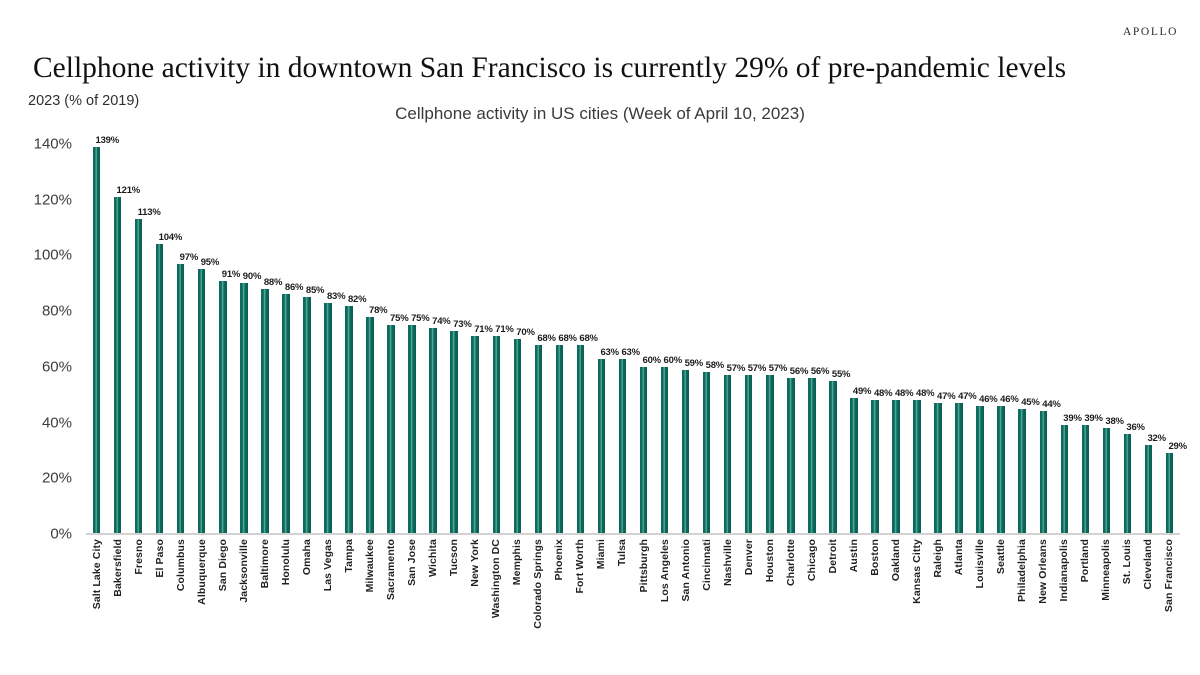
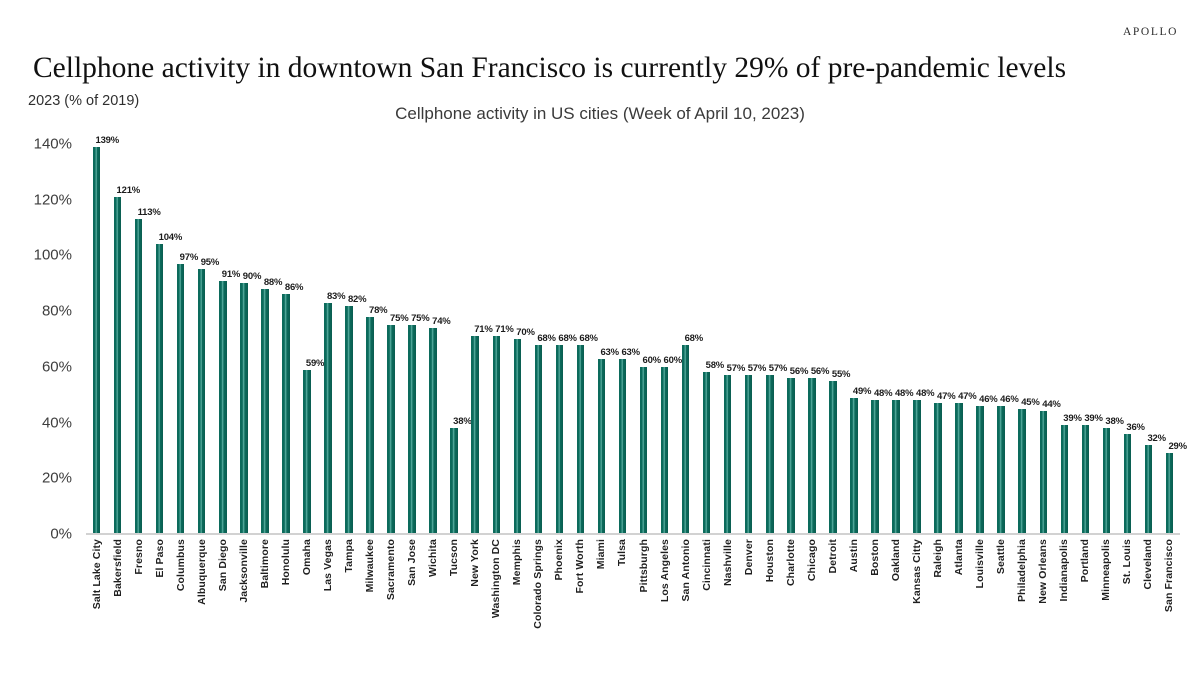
Omaha: 85% -> 59%
Tucson: 73% -> 38%
San Antonio: 59% -> 68%
